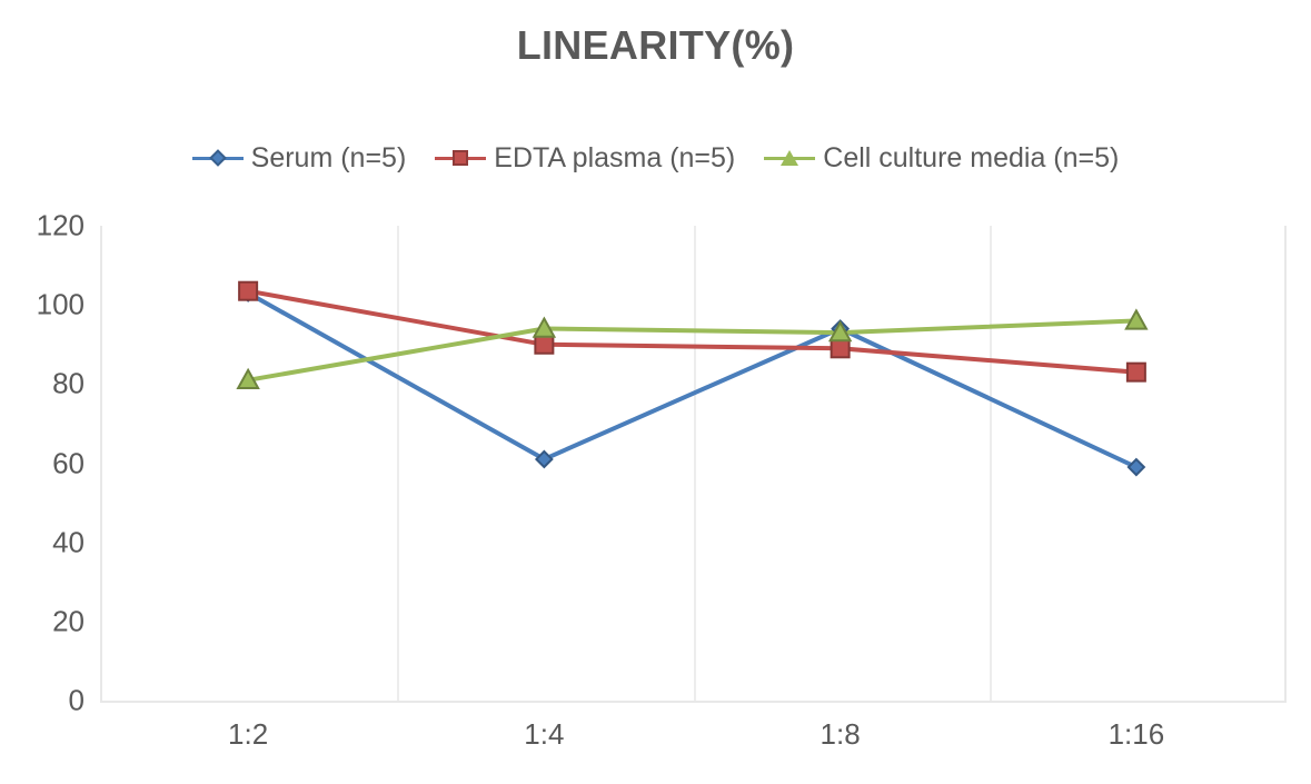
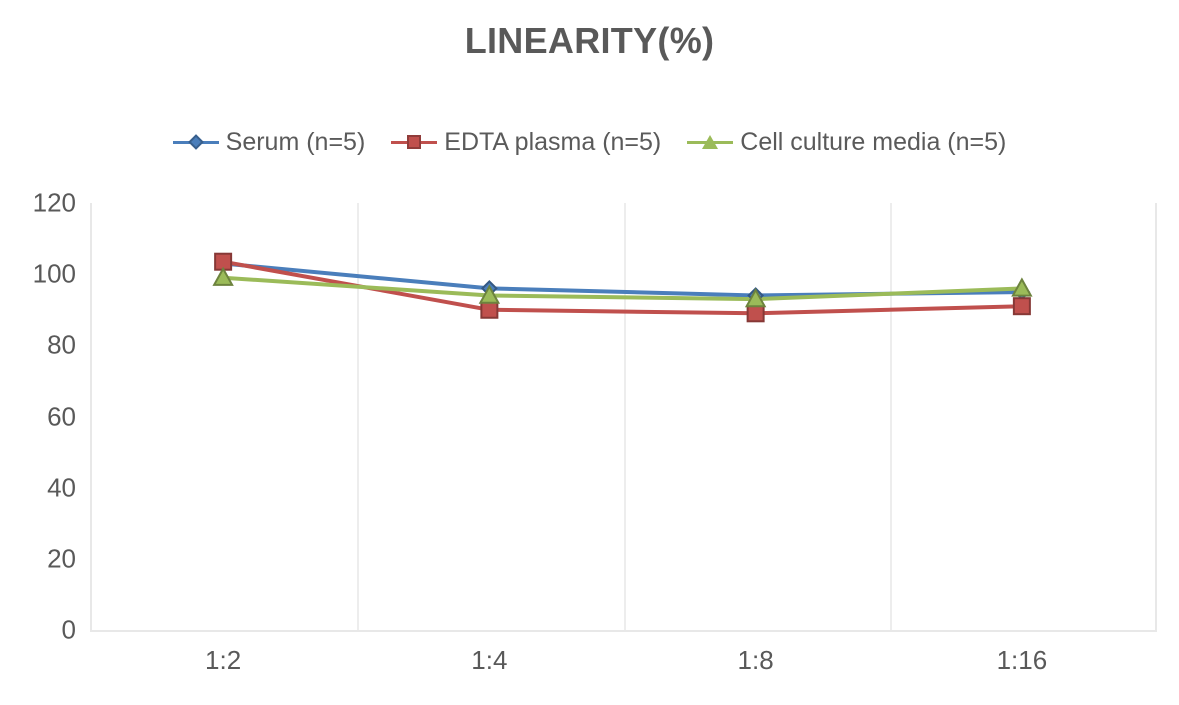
Cell culture media (n=5)/1:2: 81 -> 99
Serum (n=5)/1:4: 61 -> 96
Serum (n=5)/1:16: 59 -> 95
EDTA plasma (n=5)/1:16: 83 -> 91
